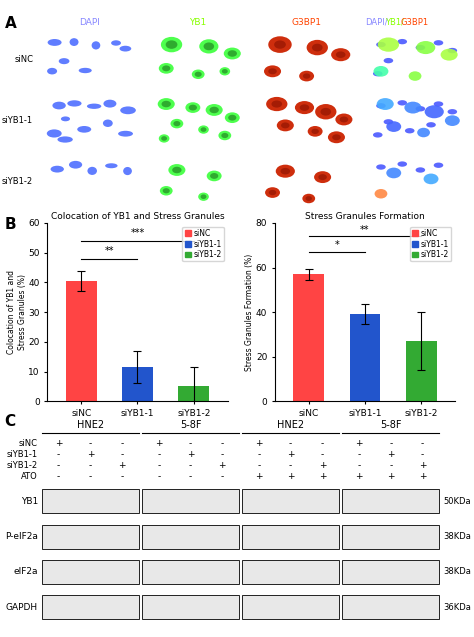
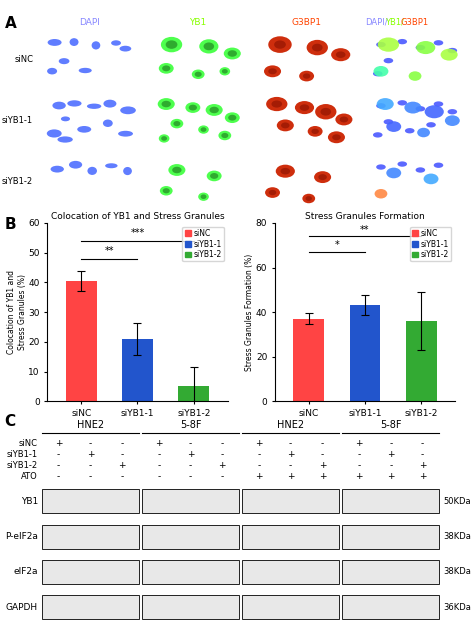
Colocation of YB1 and Stress Granules/siYB1-1: 11.5 -> 21.0
Stress Granules Formation/siNC: 57 -> 37
Stress Granules Formation/siYB1-1: 39 -> 43
Stress Granules Formation/siYB1-2: 27 -> 36
